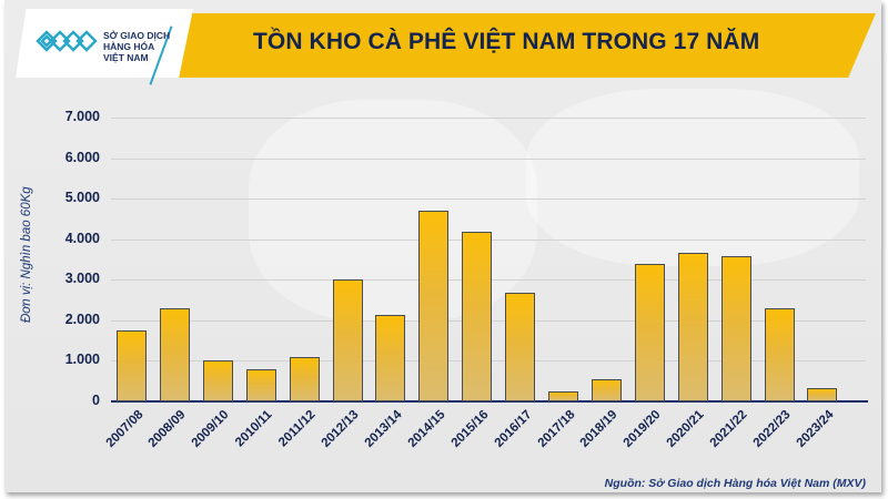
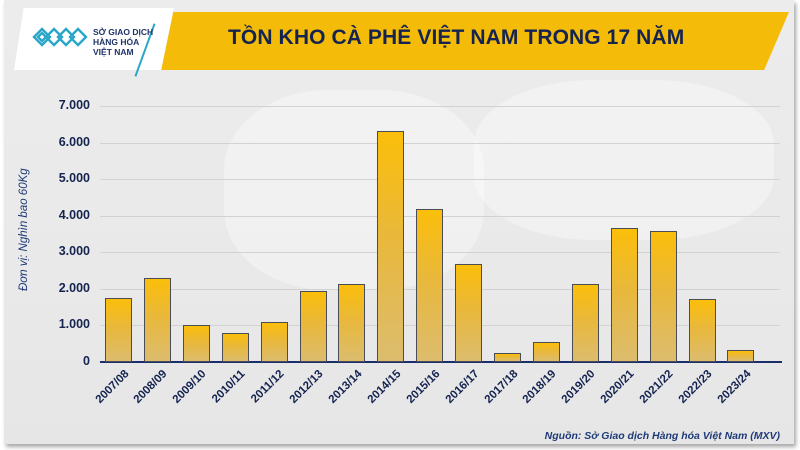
2012/13: 3000 -> 2000
2014/15: 4700 -> 6300
2019/20: 3400 -> 2100
2022/23: 2300 -> 1700
